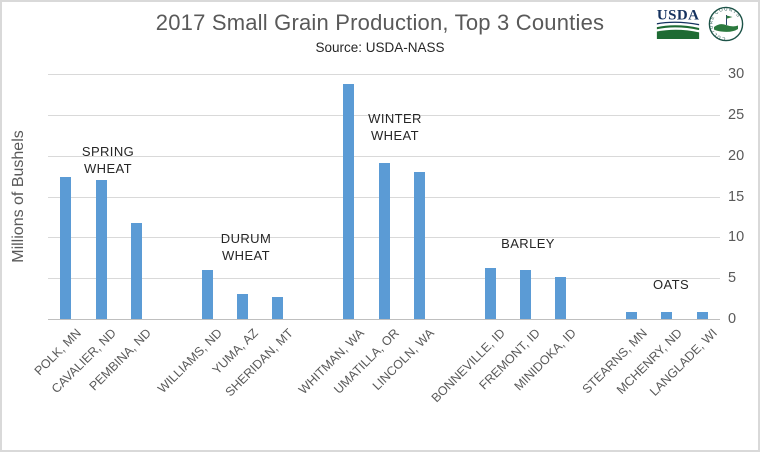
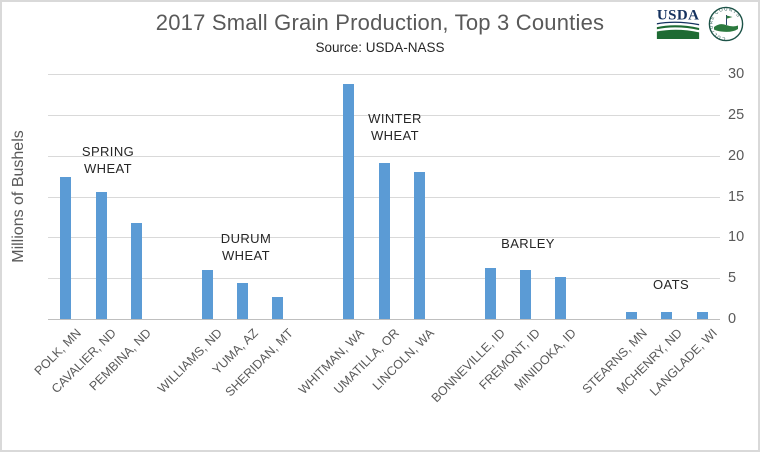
CAVALIER, ND: 17 -> 16
YUMA, AZ: 3 -> 4
